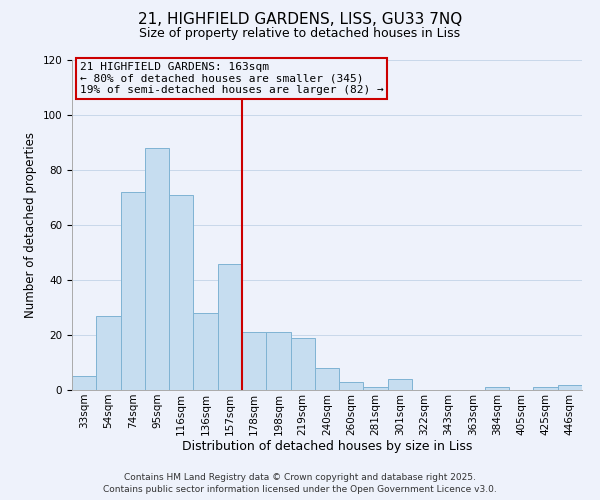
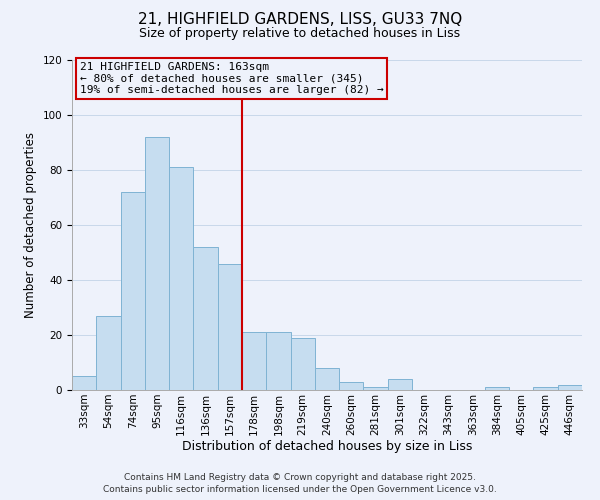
95sqm: 88 -> 92
116sqm: 71 -> 81
136sqm: 28 -> 52
